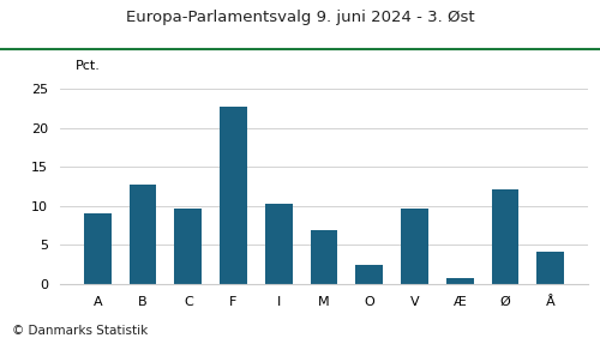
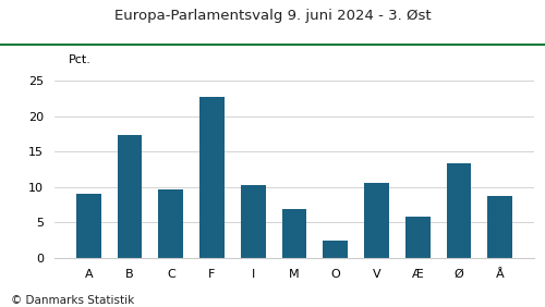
B: 12.7 -> 17.4
V: 9.7 -> 10.6
Æ: 0.8 -> 5.8
Ø: 12.1 -> 13.4
Å: 4.2 -> 8.8
